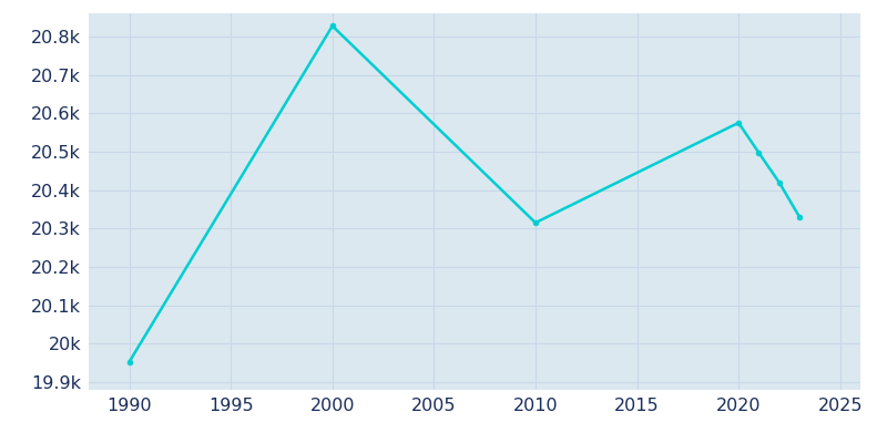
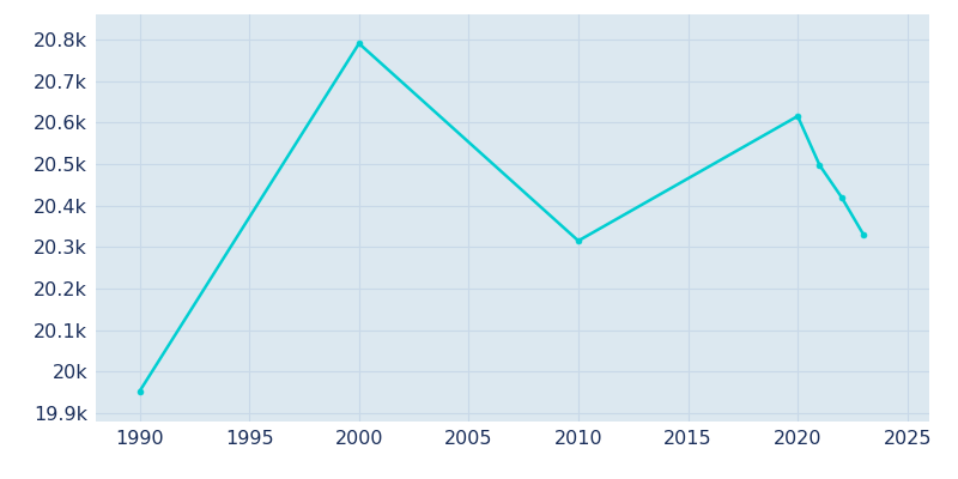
2000: 20.827k -> 20.790k
2020: 20.575k -> 20.615k
